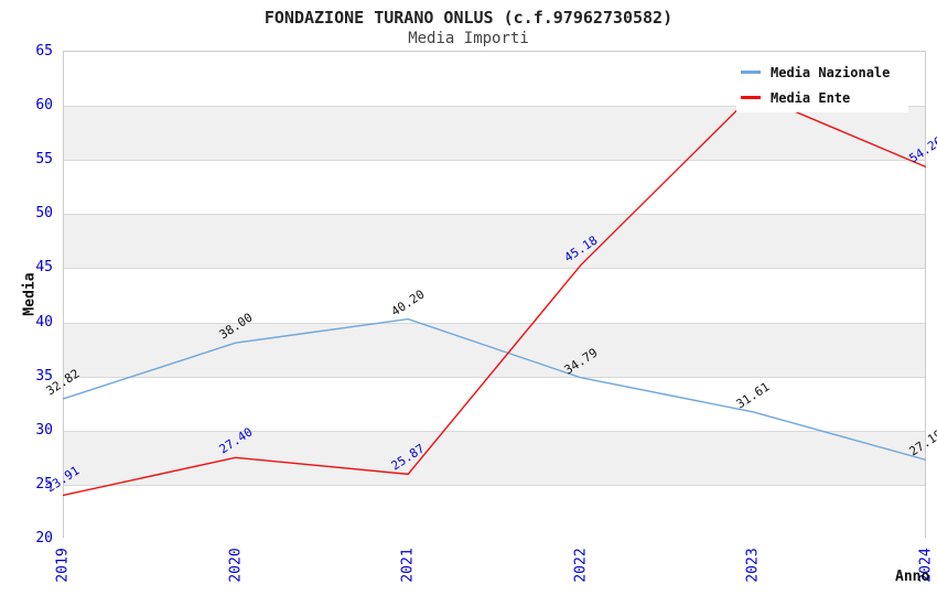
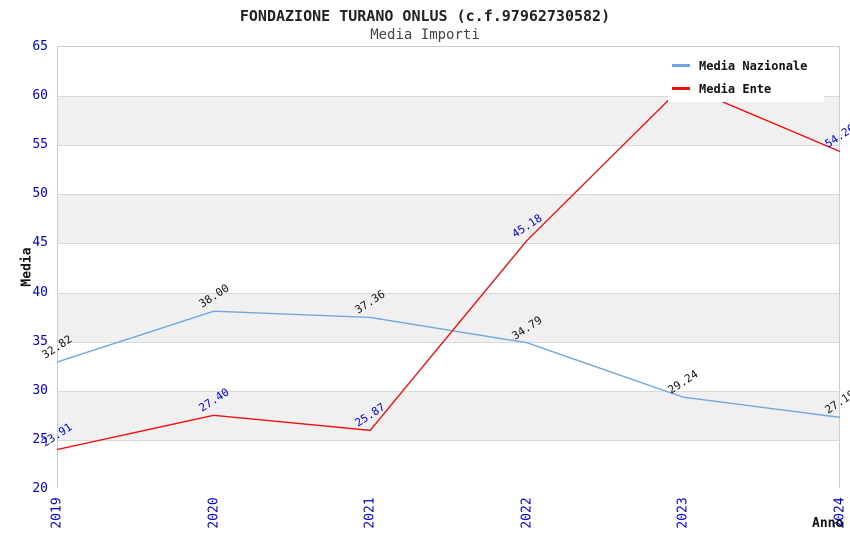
Media Nazionale/2021: 40.20 -> 37.36
Media Nazionale/2023: 31.61 -> 29.24
